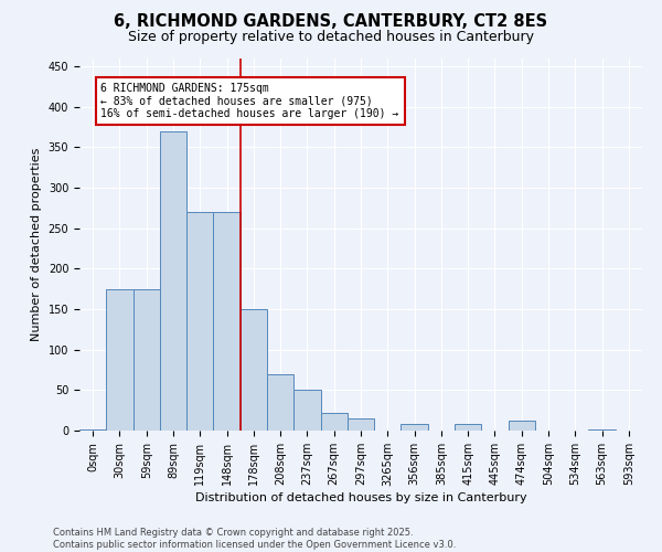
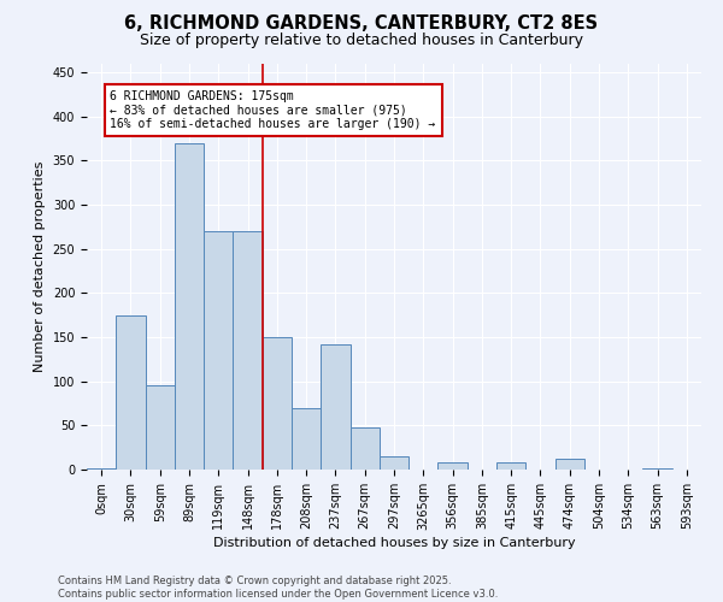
59sqm: 175 -> 96
237sqm: 50 -> 142
267sqm: 22 -> 48
